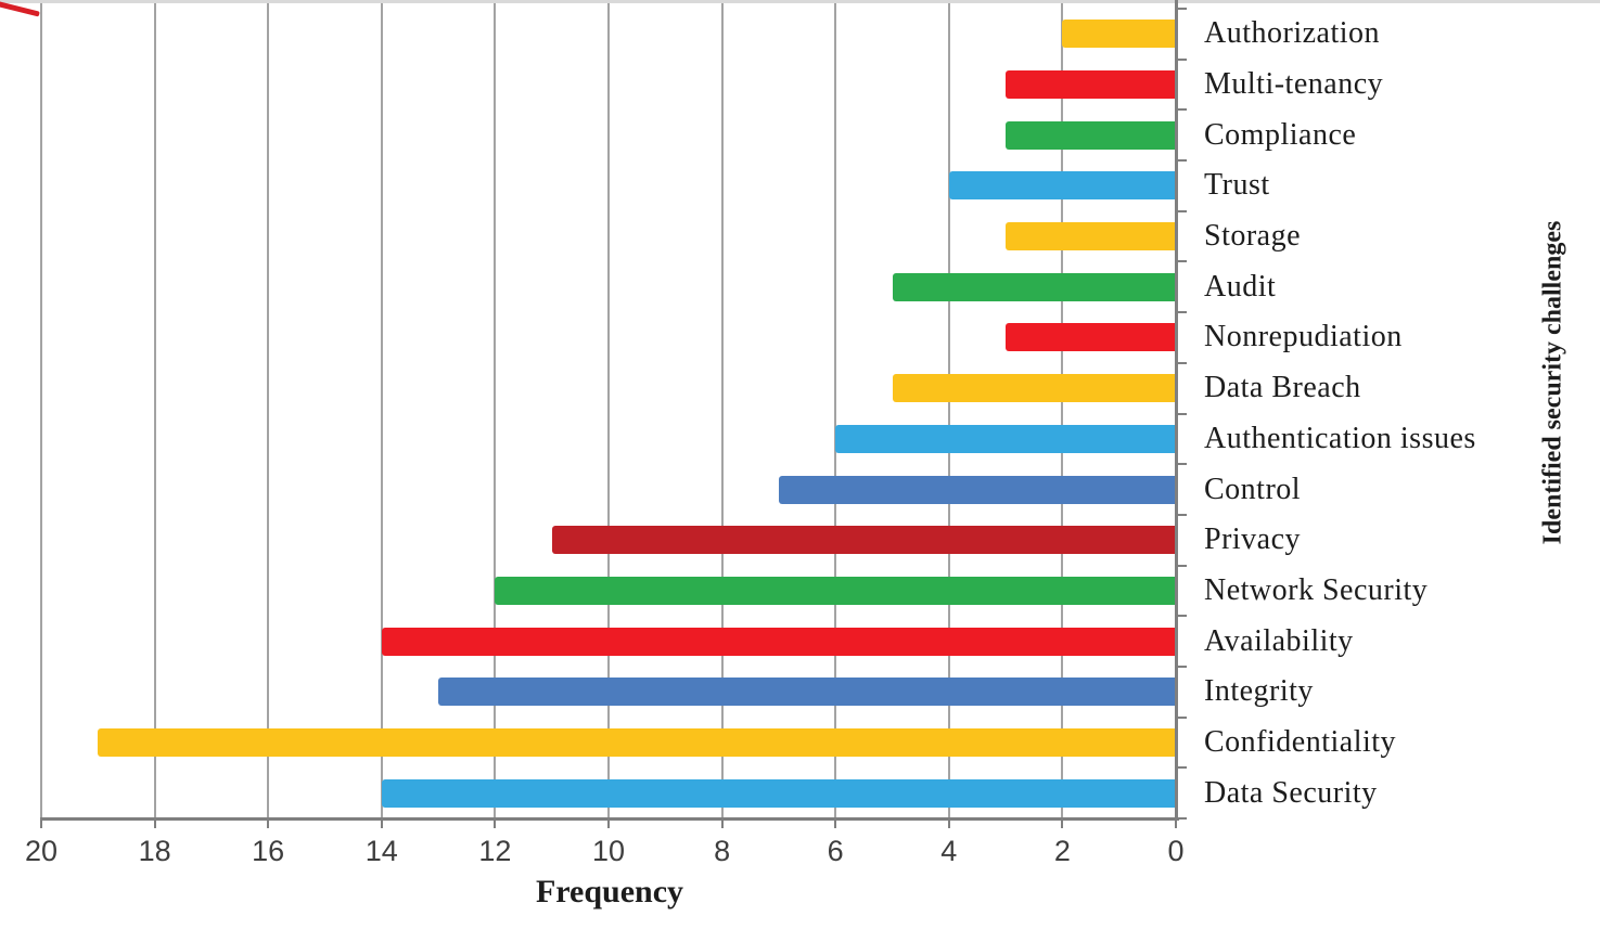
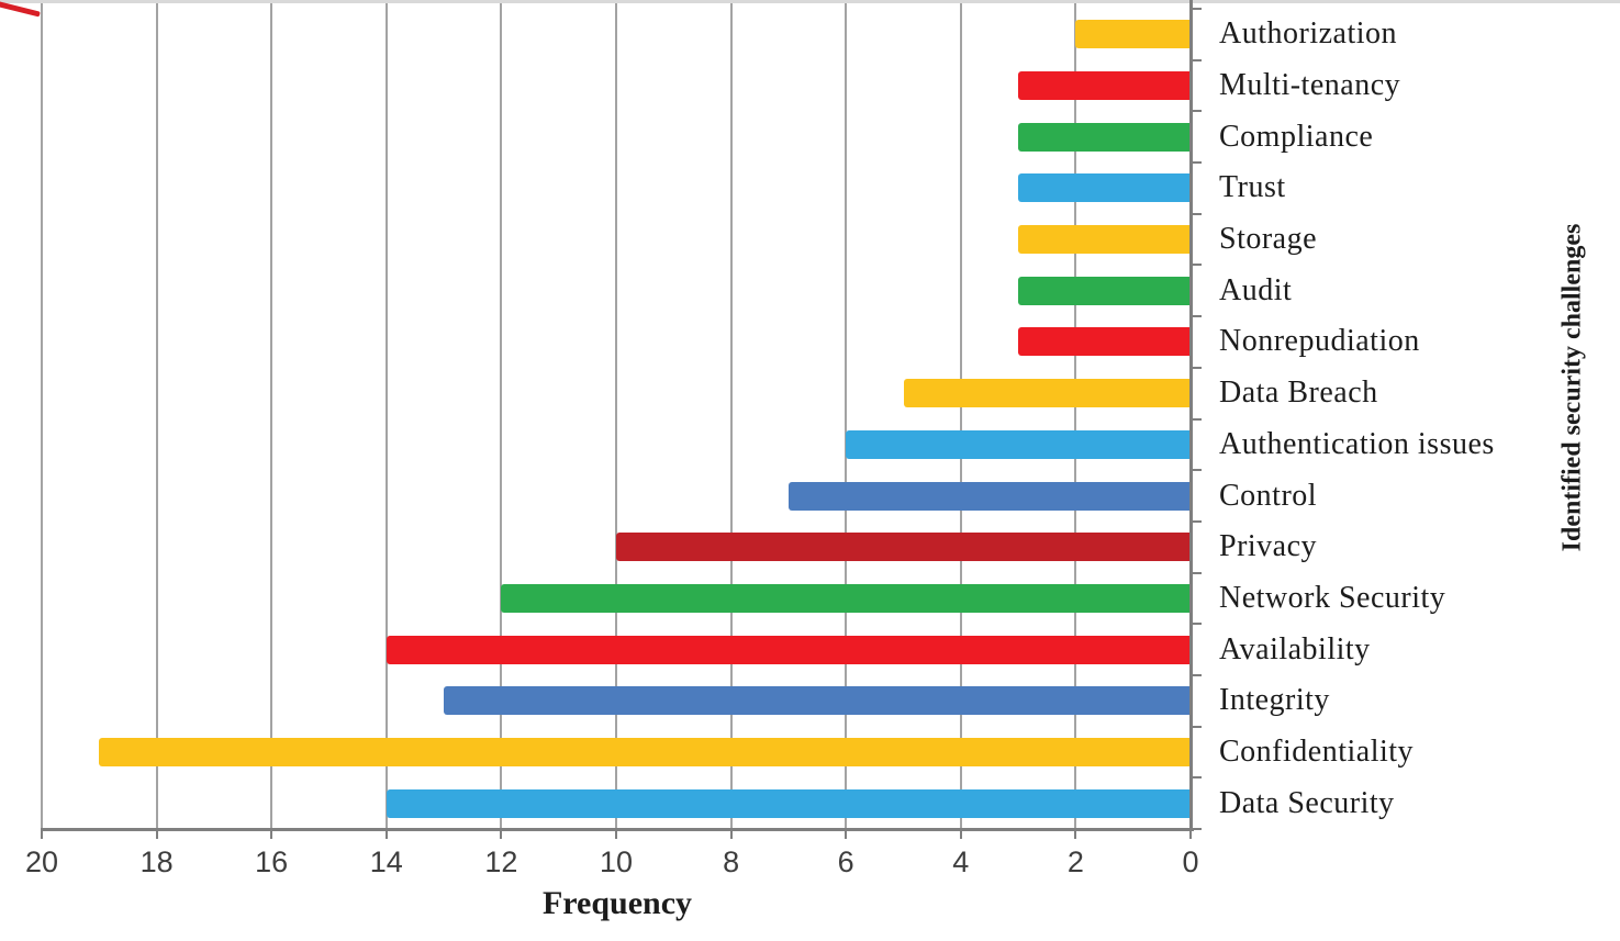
Trust: 4 -> 3
Audit: 5 -> 3
Privacy: 11 -> 10
